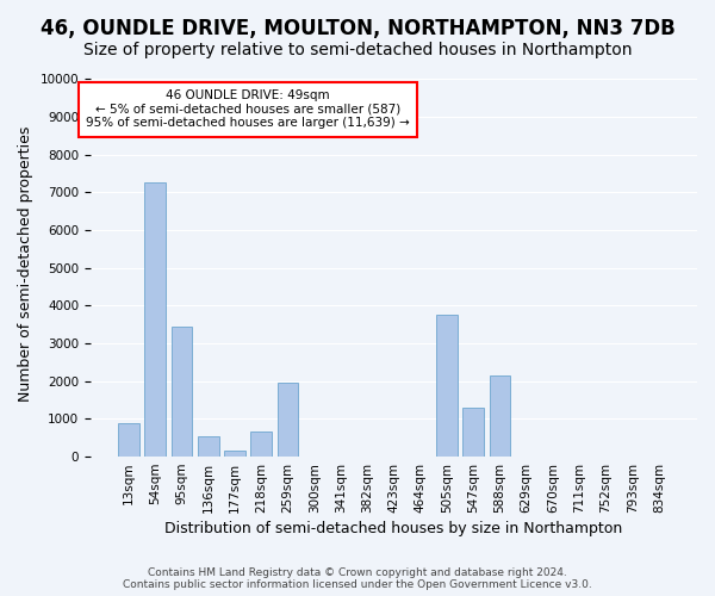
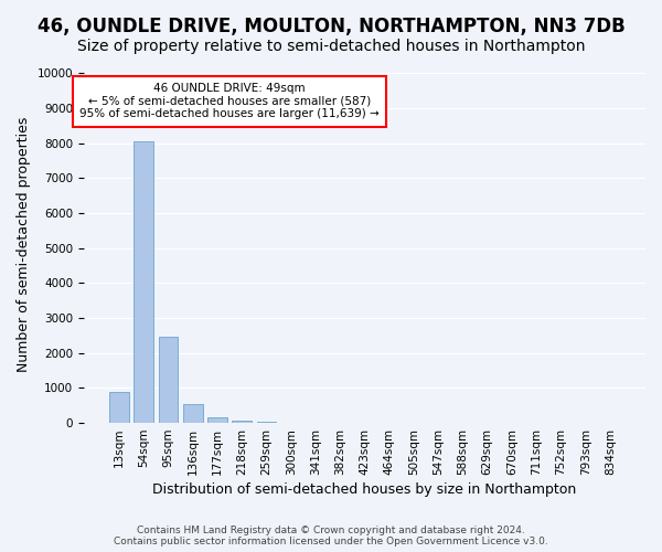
54sqm: 7250 -> 8050
95sqm: 3450 -> 2450
218sqm: 650 -> 60
259sqm: 1950 -> 20
505sqm: 3750 -> 0
547sqm: 1300 -> 0
588sqm: 2150 -> 0
